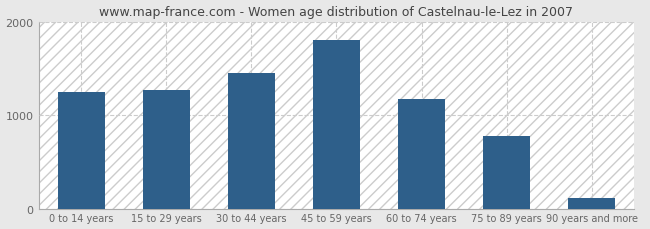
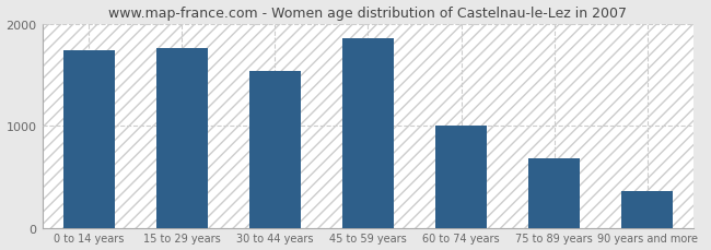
0 to 14 years: 1250 -> 1740
15 to 29 years: 1270 -> 1760
30 to 44 years: 1450 -> 1540
45 to 59 years: 1800 -> 1860
60 to 74 years: 1180 -> 1000
75 to 89 years: 780 -> 680
90 years and more: 110 -> 360
